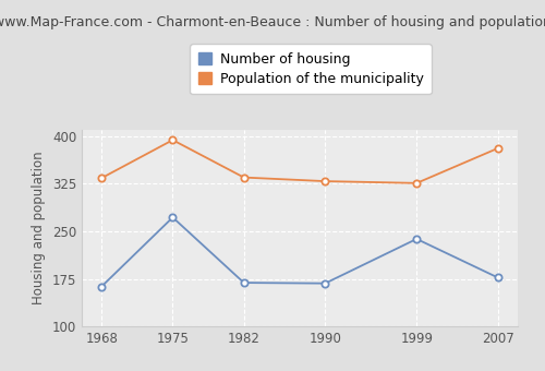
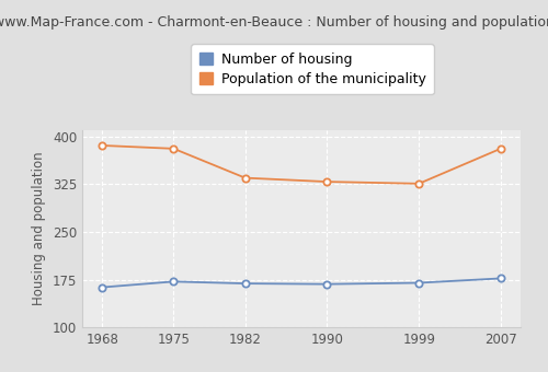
Population of the municipality/1968: 334 -> 386
Number of housing/1975: 272 -> 172
Population of the municipality/1975: 394 -> 381
Number of housing/1999: 238 -> 170
